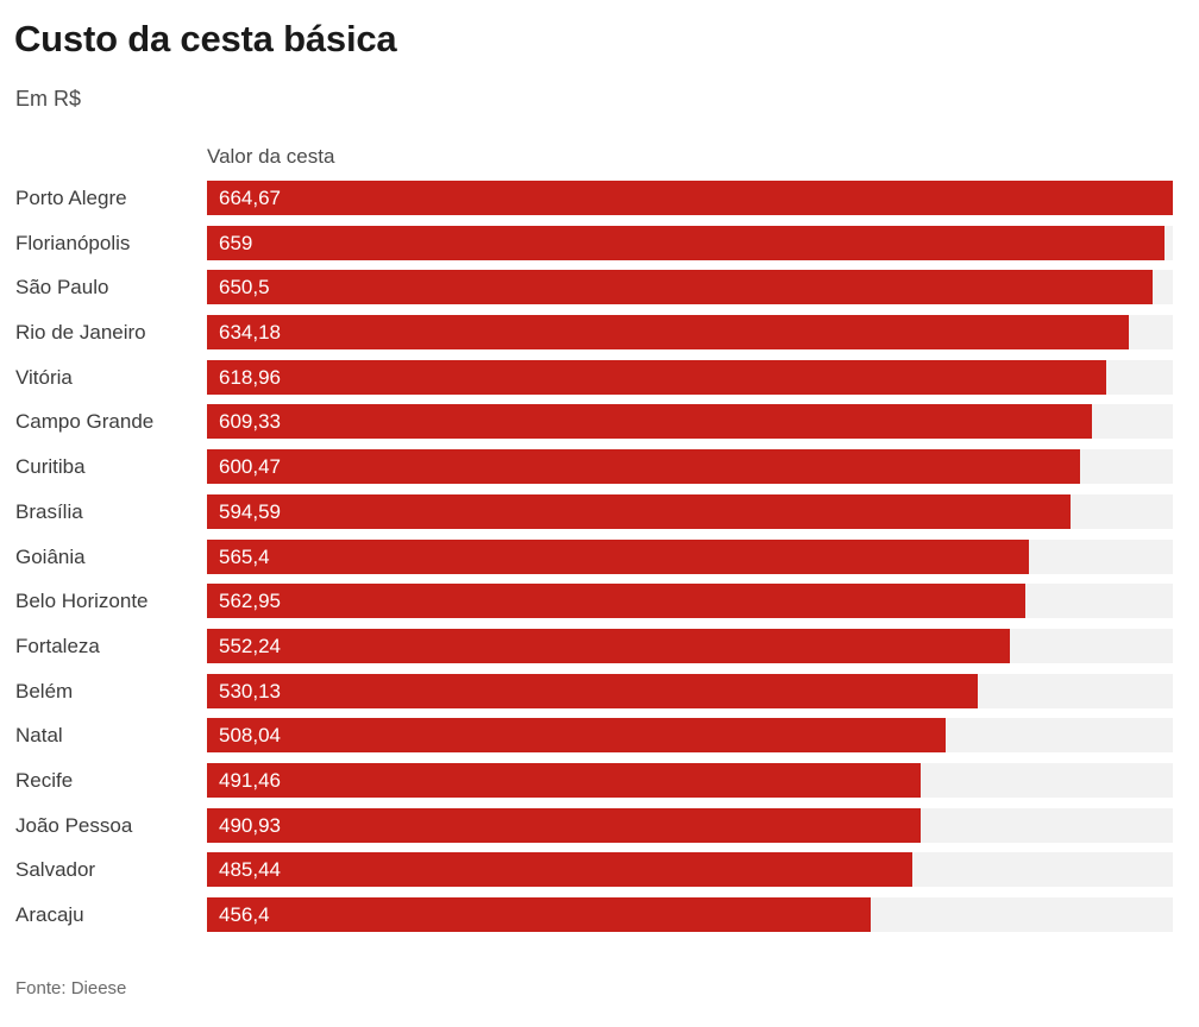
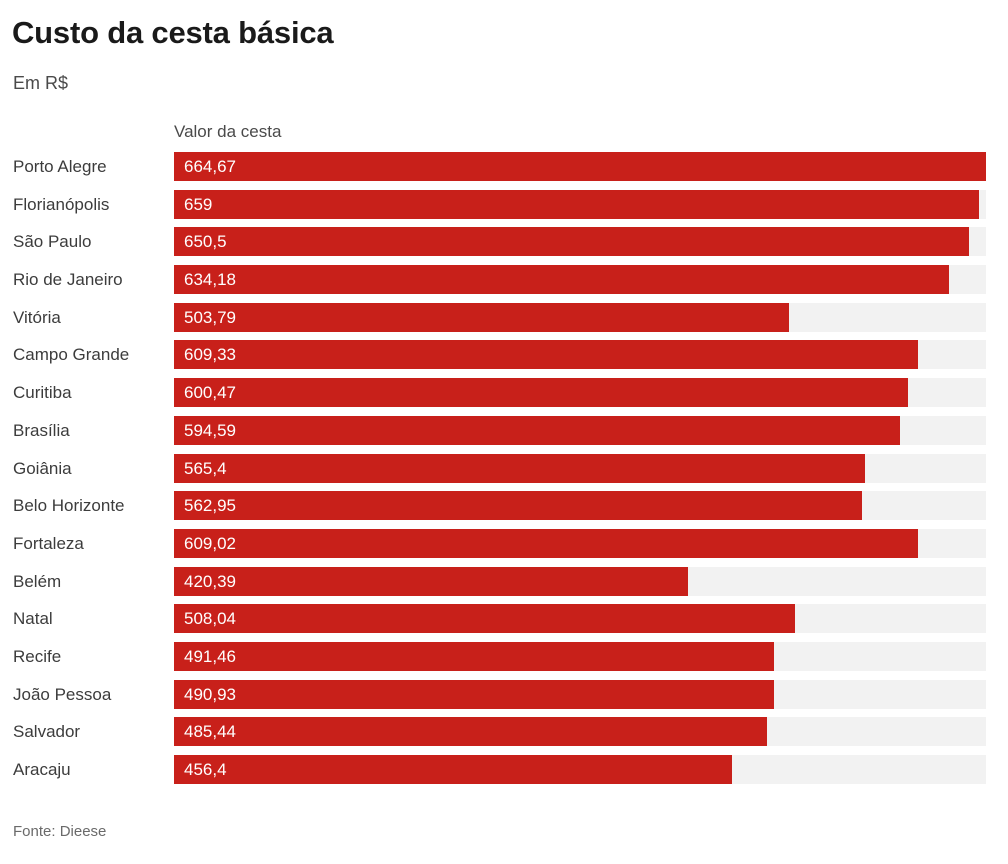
Vitória: 618,96 -> 503,79
Fortaleza: 552,24 -> 609,02
Belém: 530,13 -> 420,39
